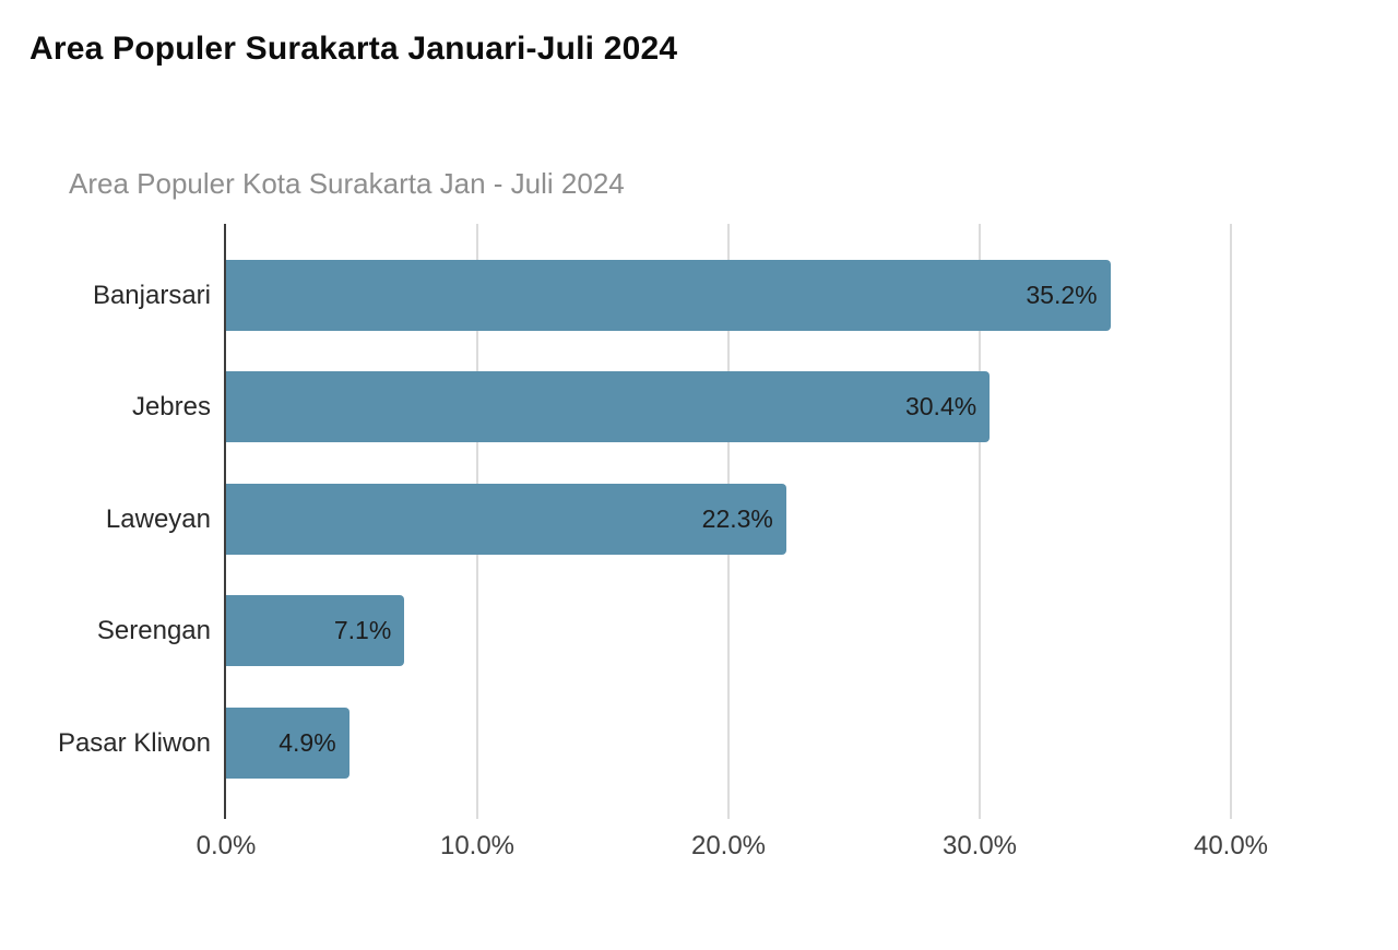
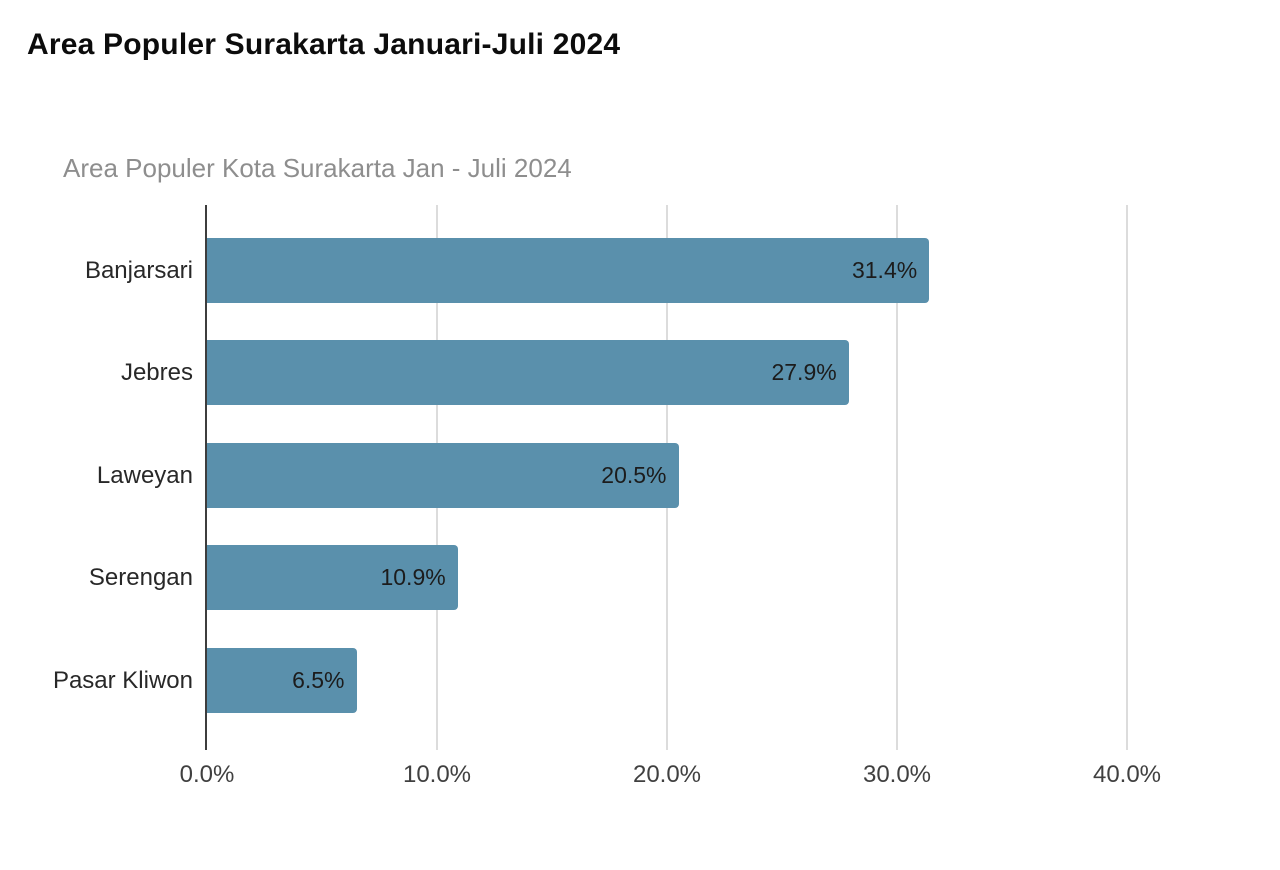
Banjarsari: 35.2% -> 31.4%
Jebres: 30.4% -> 27.9%
Laweyan: 22.3% -> 20.5%
Serengan: 7.1% -> 10.9%
Pasar Kliwon: 4.9% -> 6.5%
